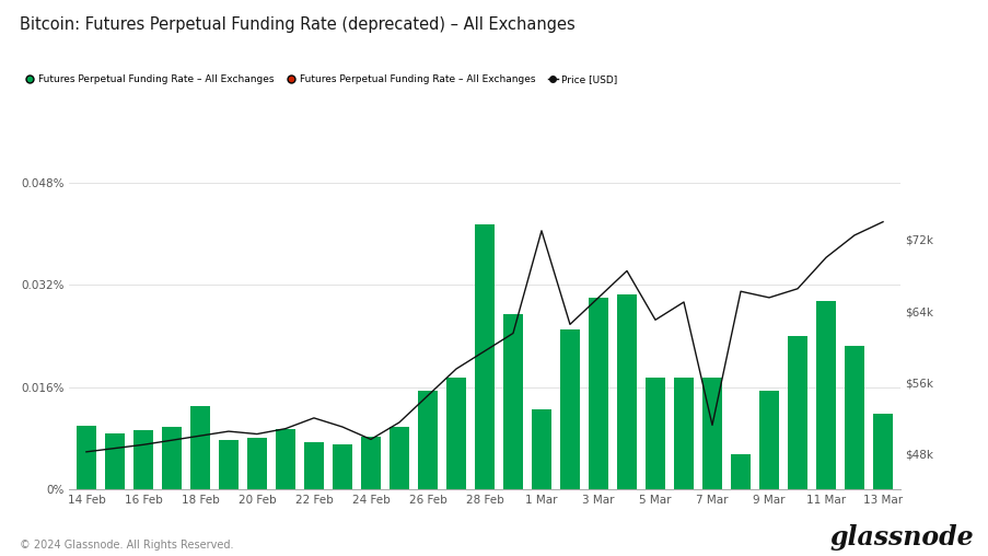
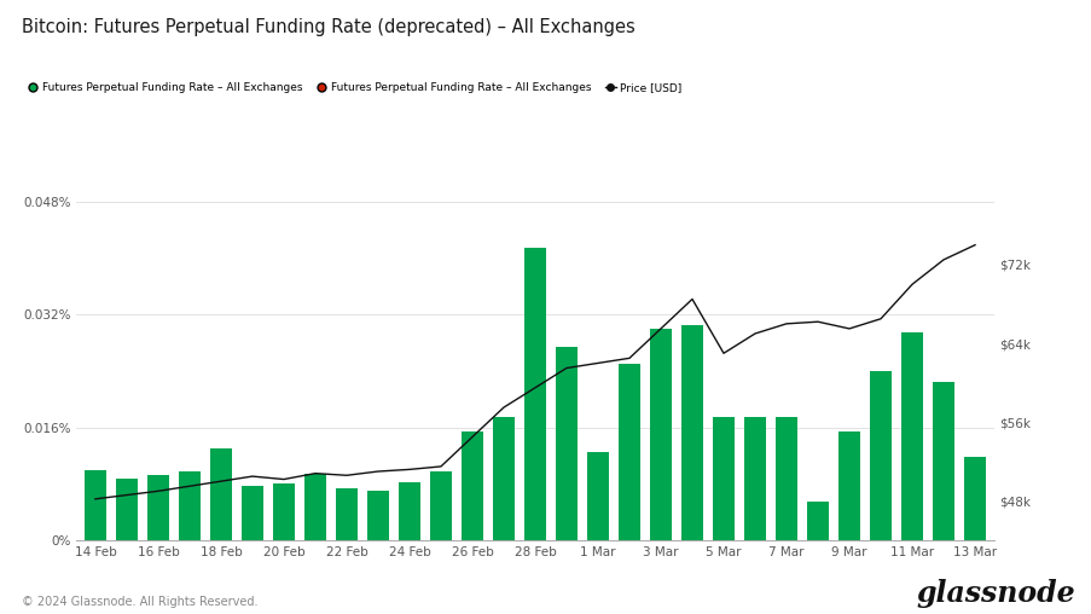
Price [USD]/22 Feb: $52.0k -> $50.6k
Price [USD]/24 Feb: $49.6k -> $51.2k
Price [USD]/1 Mar: $73.0k -> $62.0k
Price [USD]/7 Mar: $51.2k -> $66.0k
